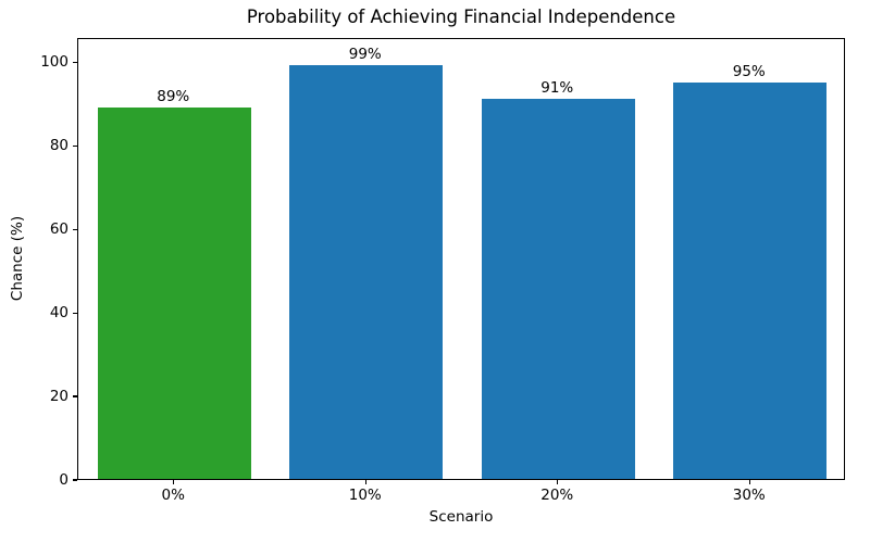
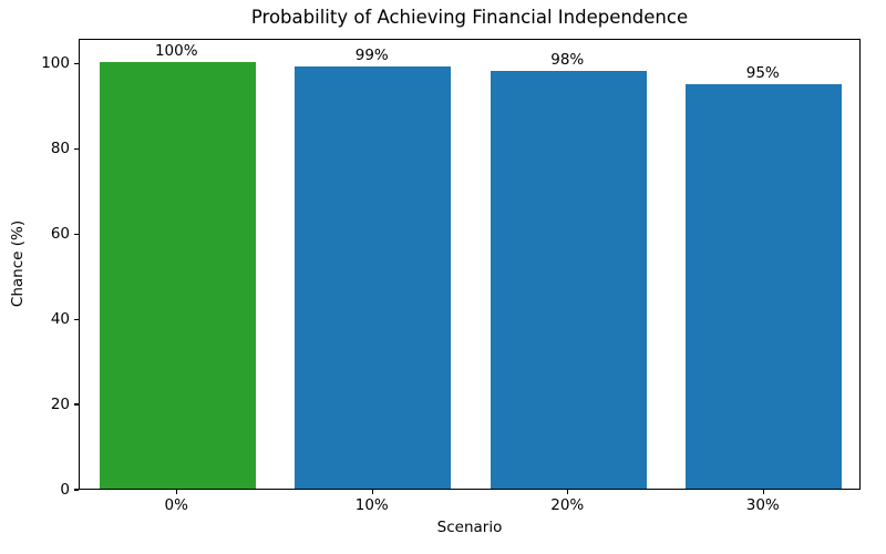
0%: 89% -> 100%
20%: 91% -> 98%
